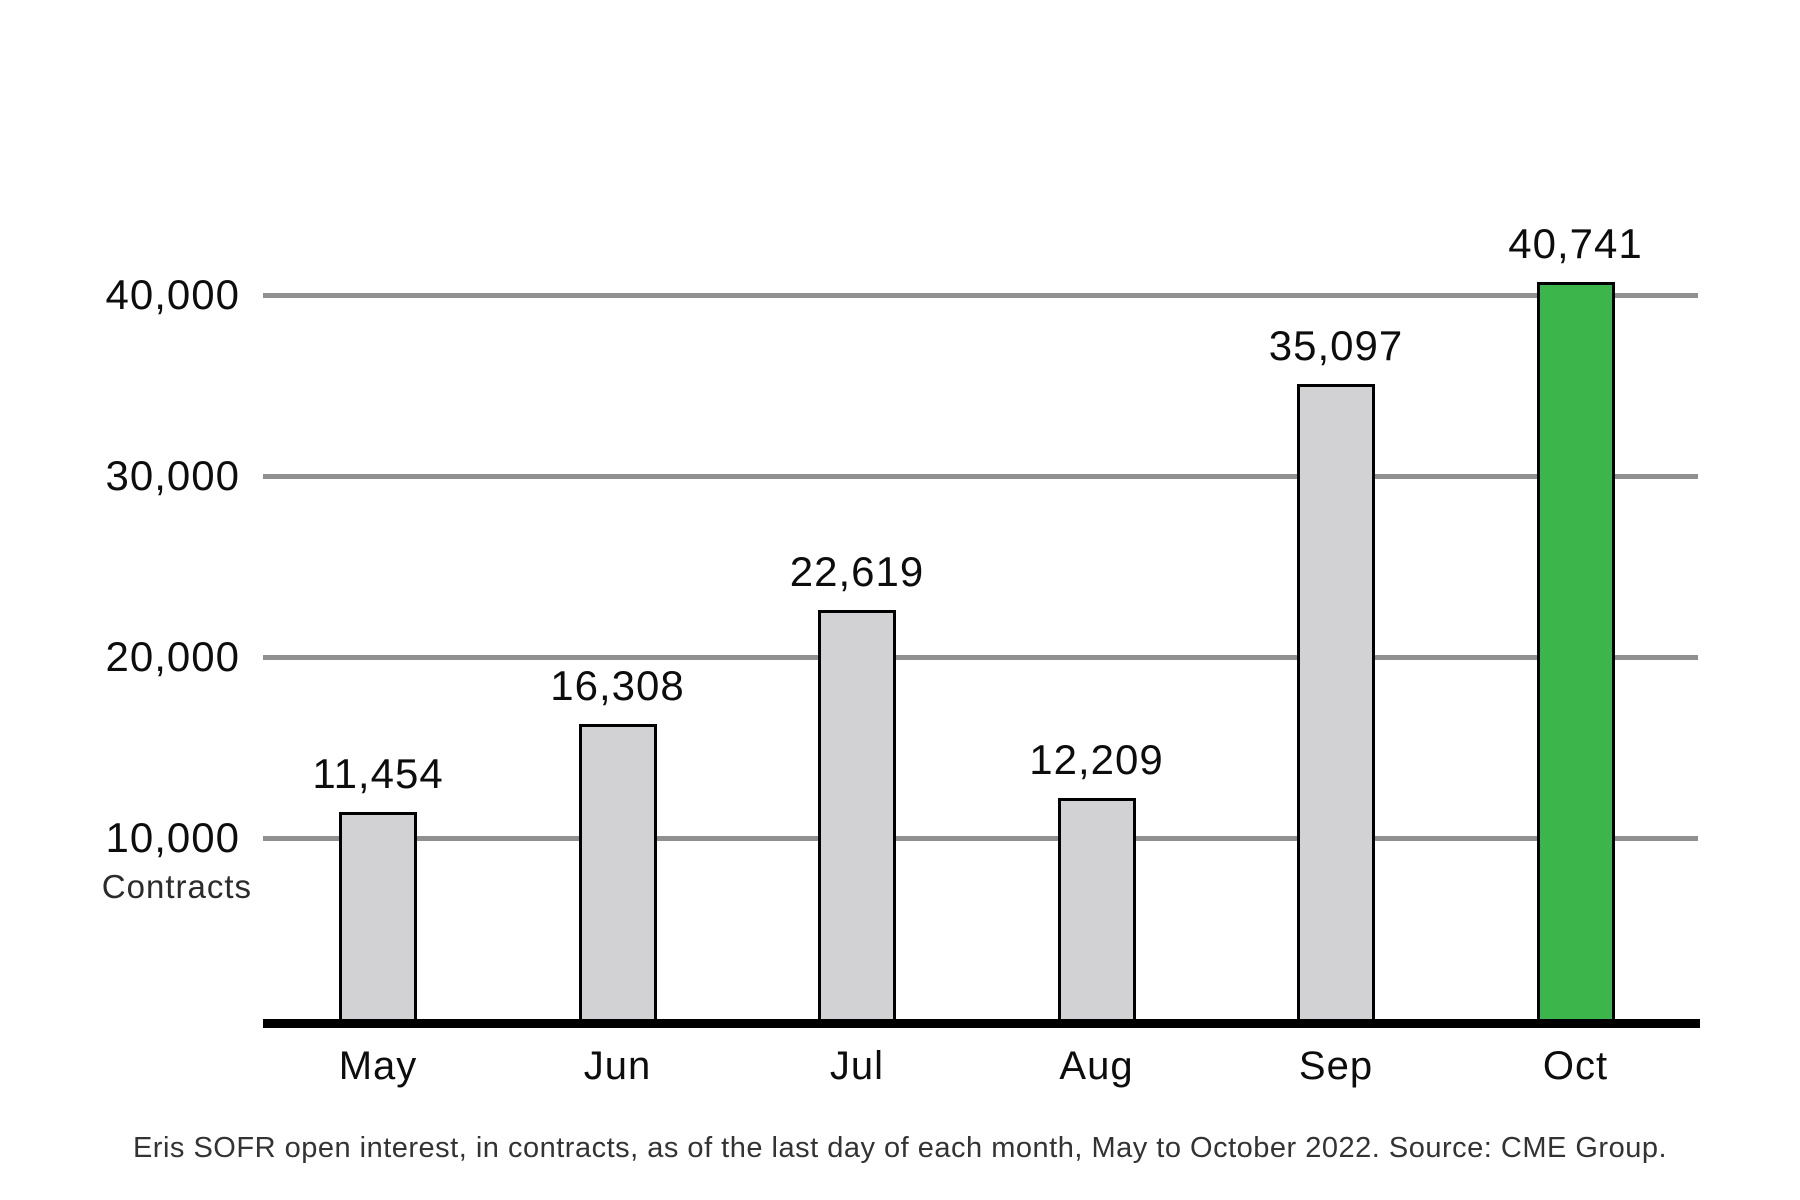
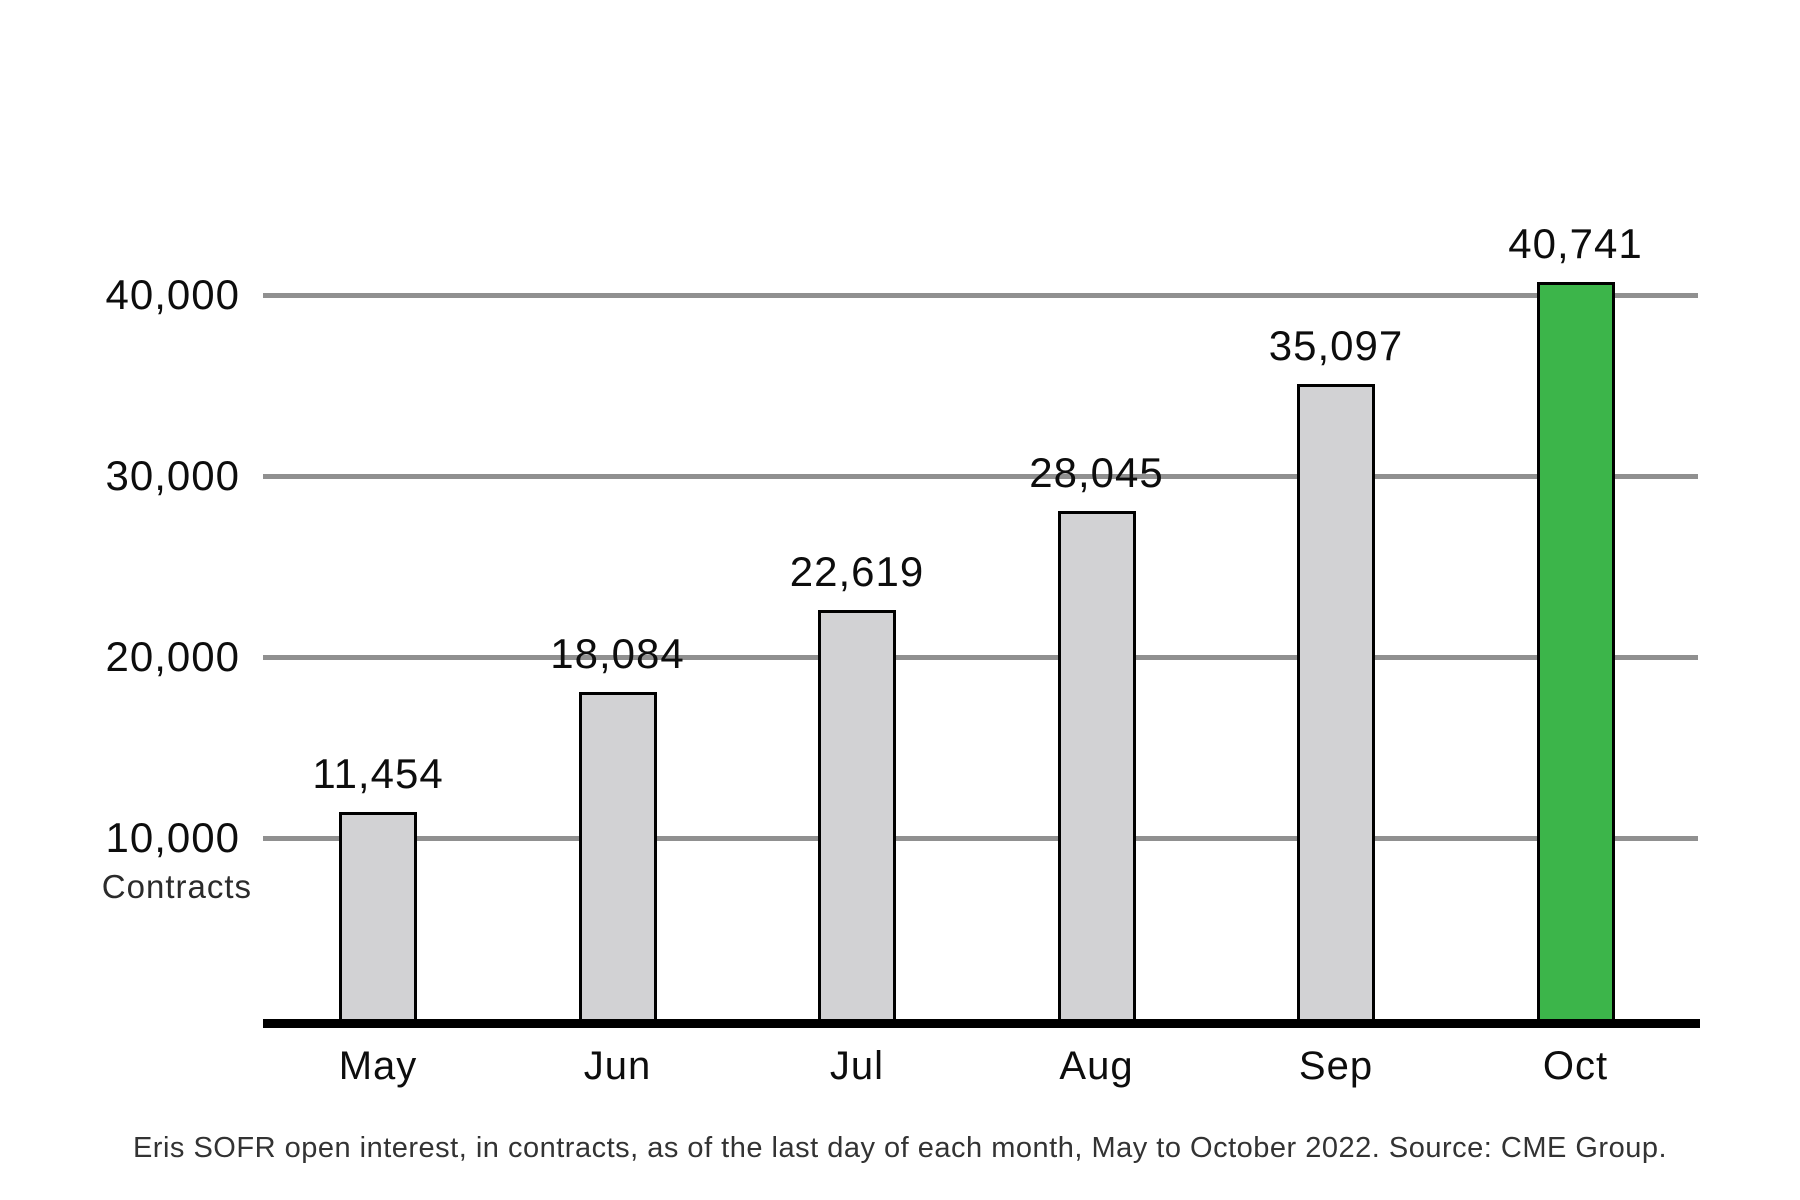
Jun: 16,308 -> 18,084
Aug: 12,209 -> 28,045
